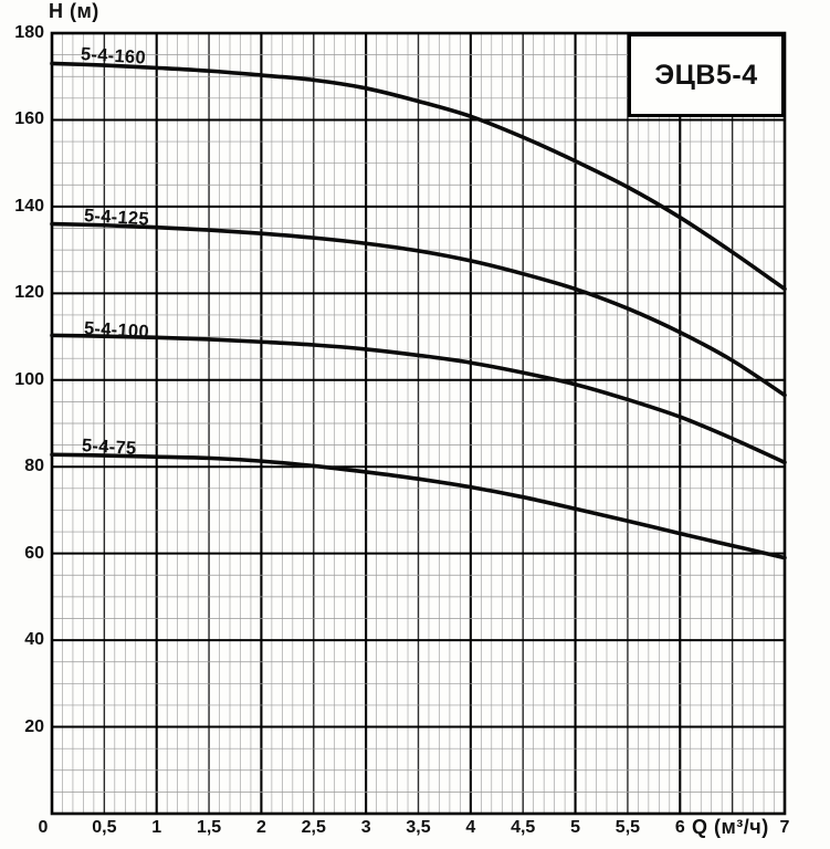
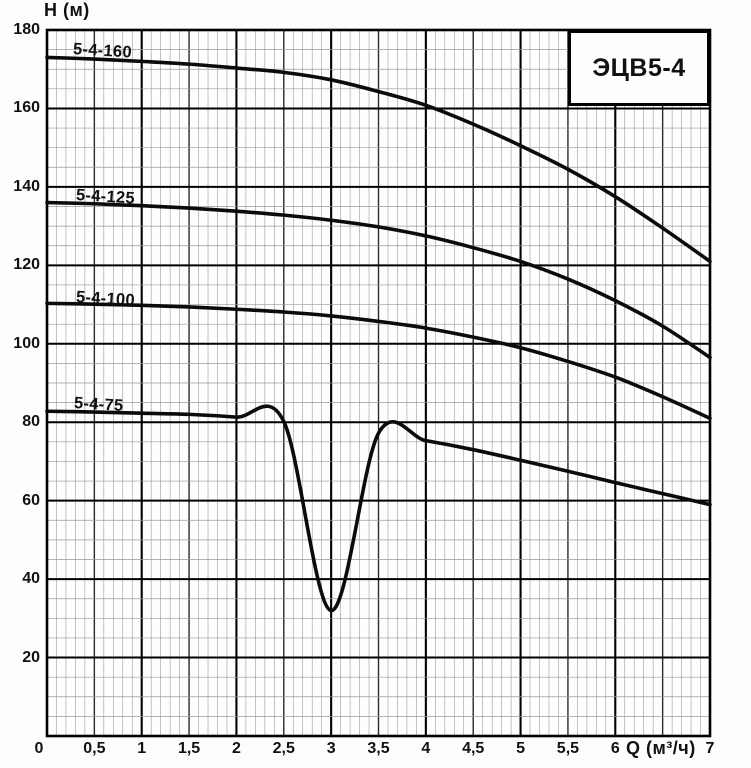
5-4-75/3: 79 -> 32
